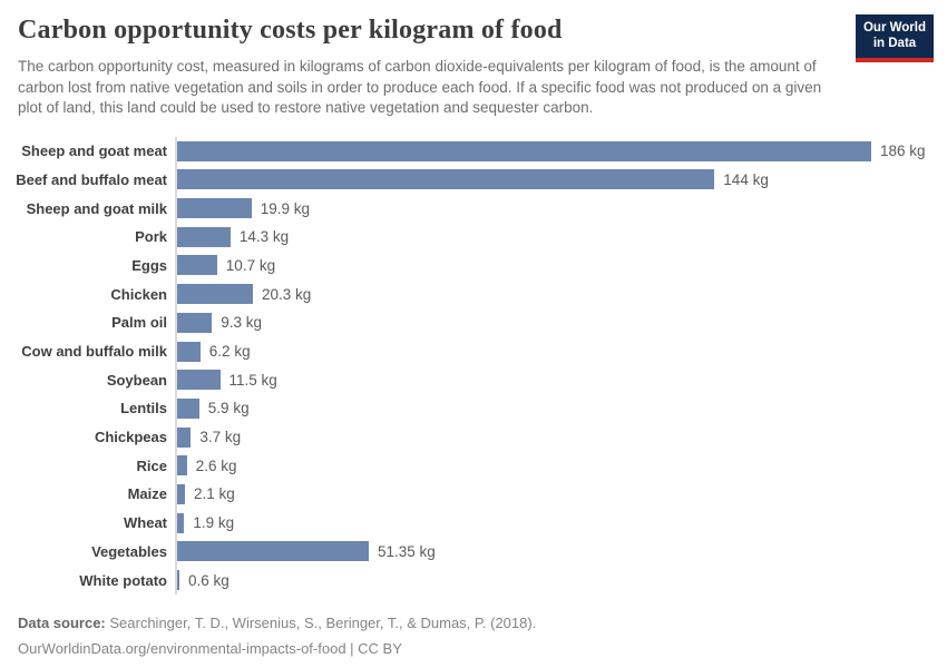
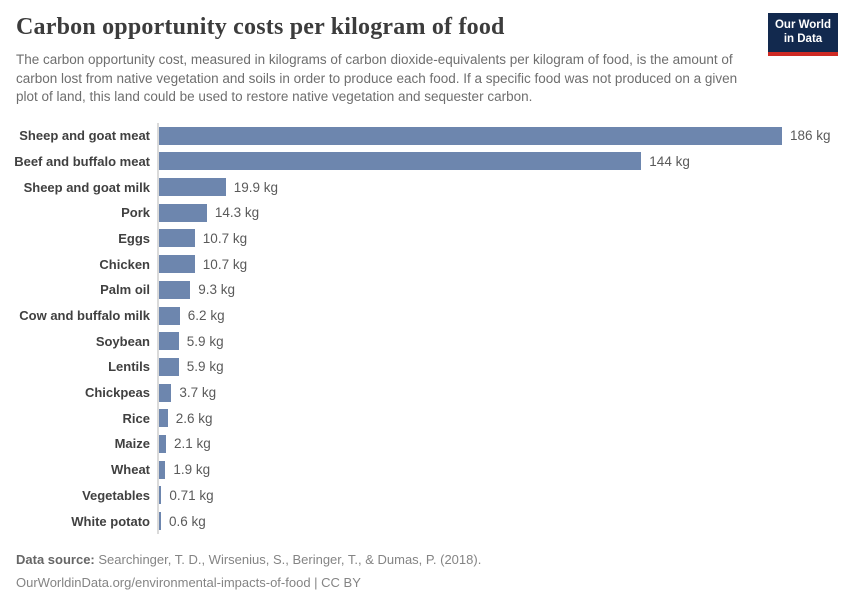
Chicken: 20.3 -> 10.7
Soybean: 11.5 -> 5.9
Vegetables: 51.35 -> 0.71
